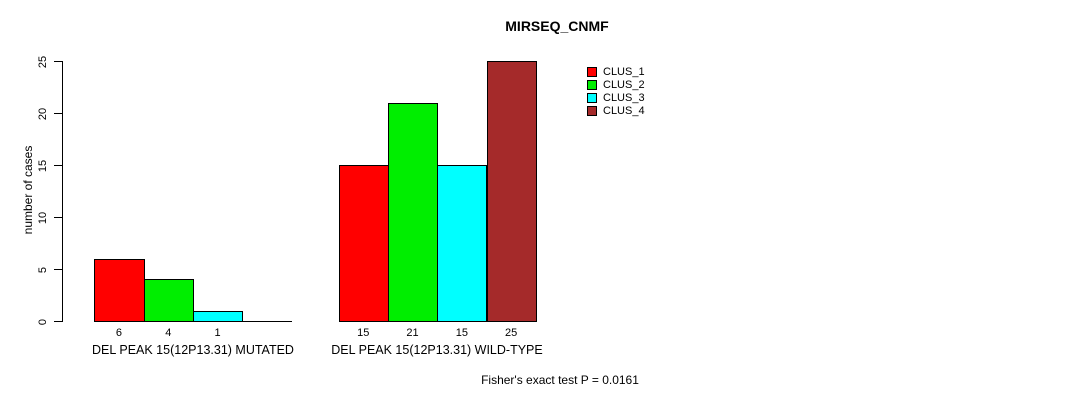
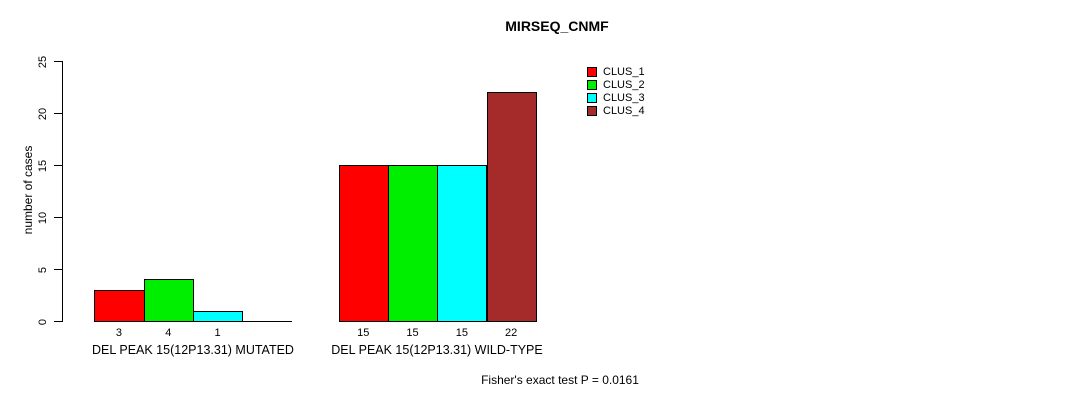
CLUS_1/DEL PEAK 15(12P13.31) MUTATED: 6 -> 3
CLUS_2/DEL PEAK 15(12P13.31) WILD-TYPE: 21 -> 15
CLUS_4/DEL PEAK 15(12P13.31) WILD-TYPE: 25 -> 22
